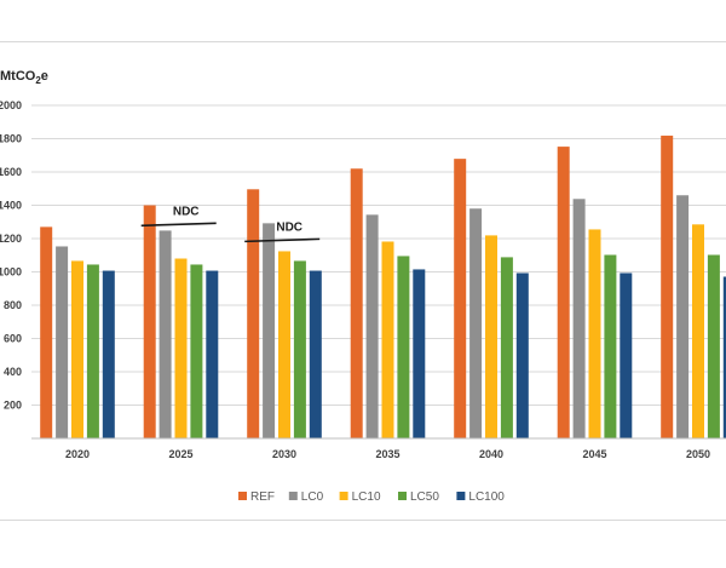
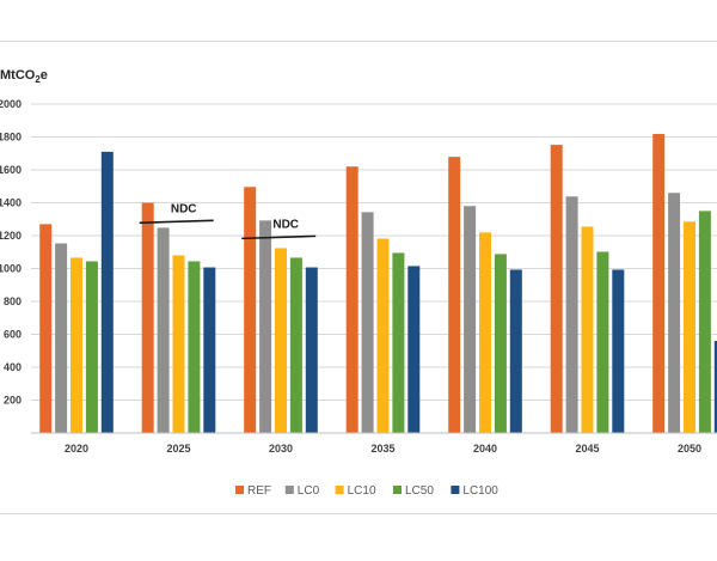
LC100/2020: 1010 -> 1710
LC50/2050: 1100 -> 1350
LC100/2050: 970 -> 560
